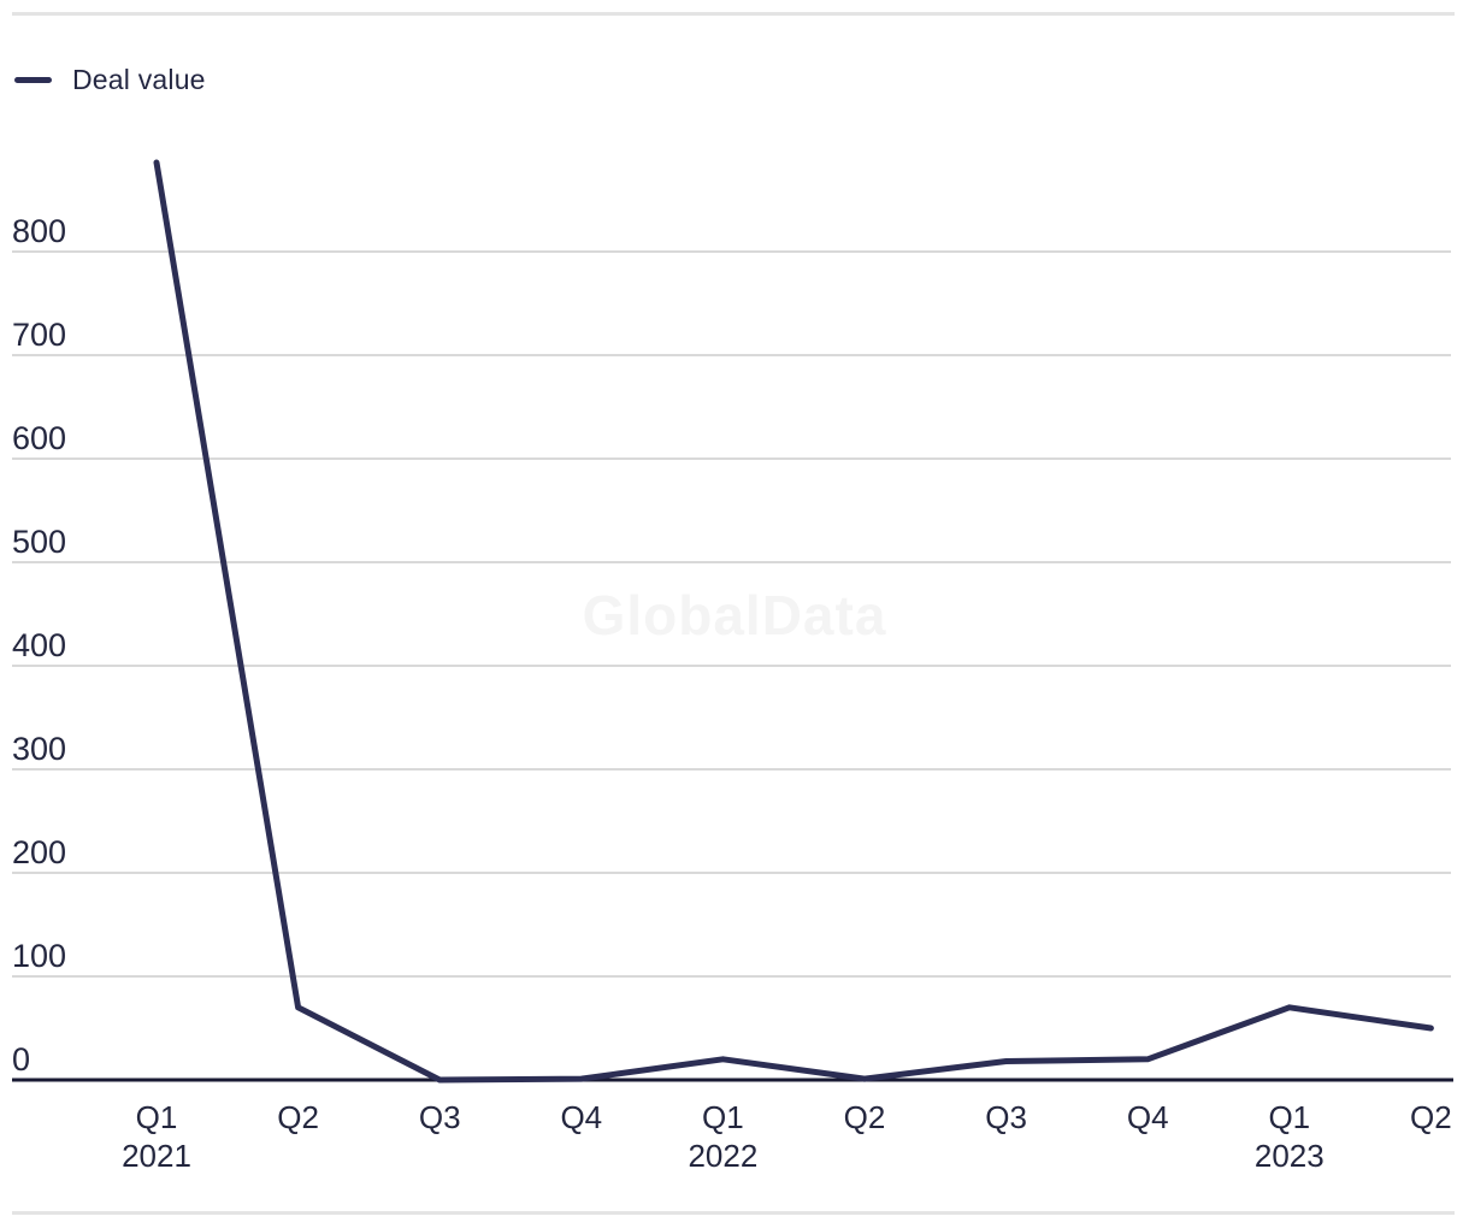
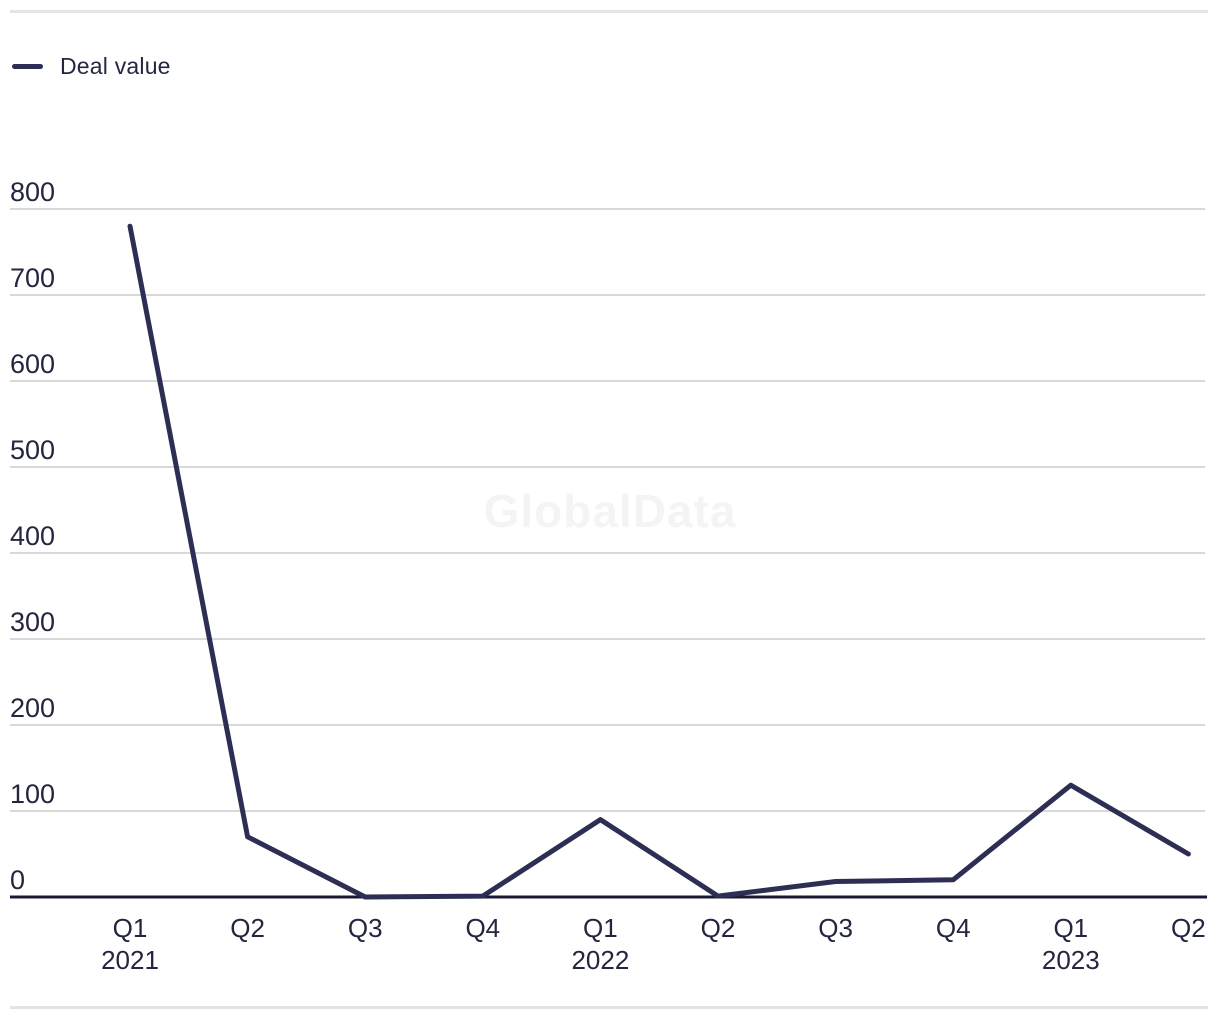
Q1 2021: 890 -> 780
Q1 2022: 20 -> 90
Q1 2023: 70 -> 130
